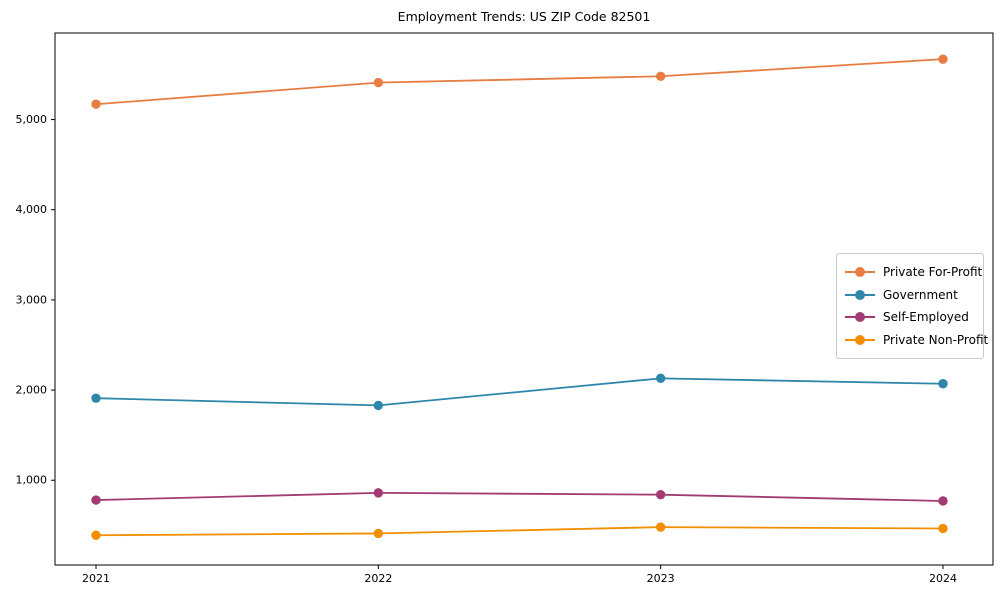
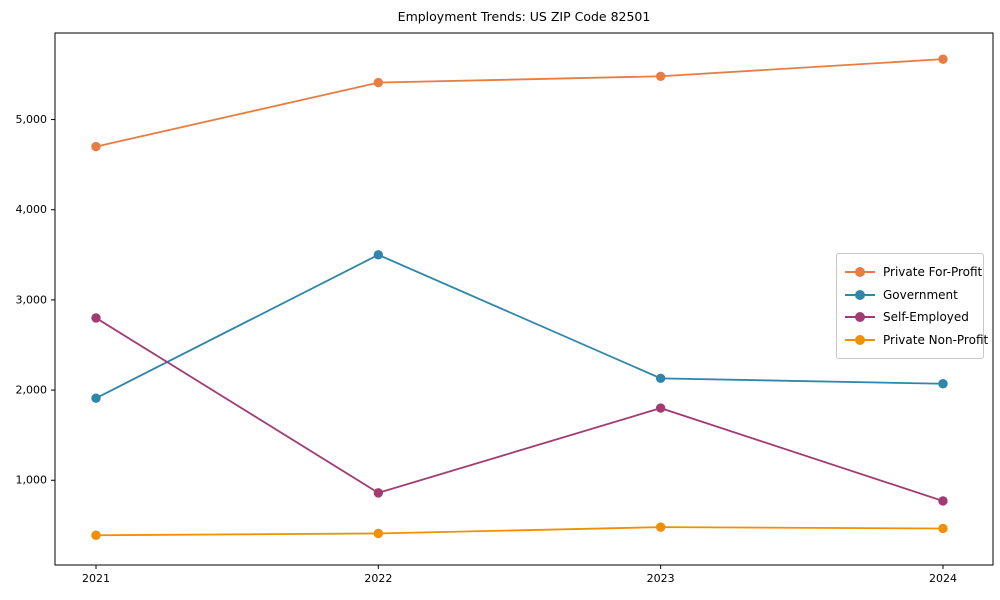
Private For-Profit/2021: 5200 -> 4700
Self-Employed/2021: 800 -> 2800
Government/2022: 1800 -> 3500
Self-Employed/2023: 800 -> 1800
